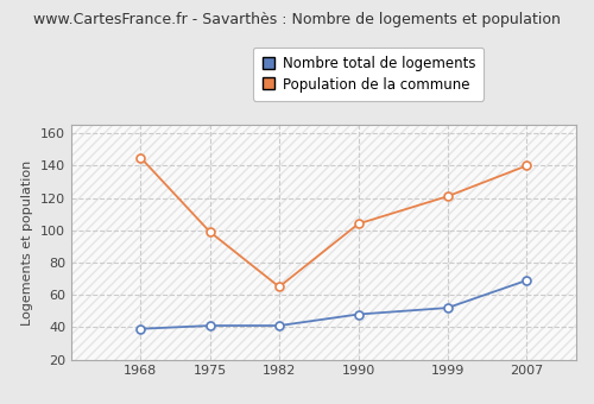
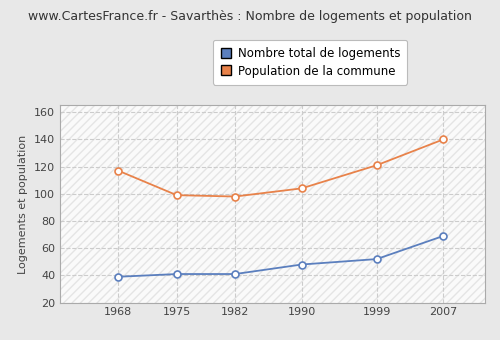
Population de la commune/1968: 145 -> 117
Population de la commune/1982: 65 -> 98
